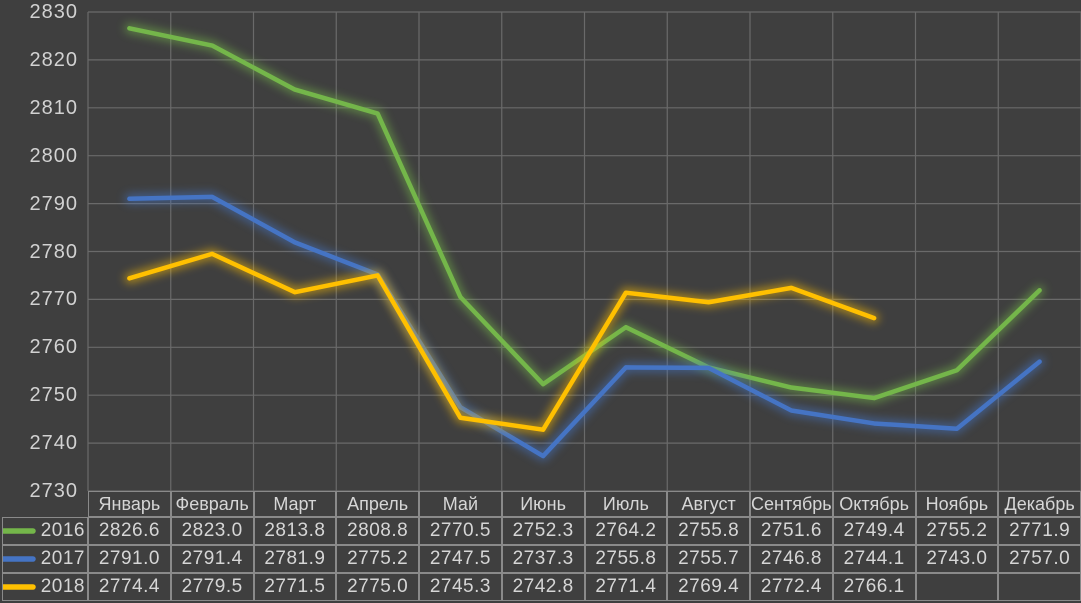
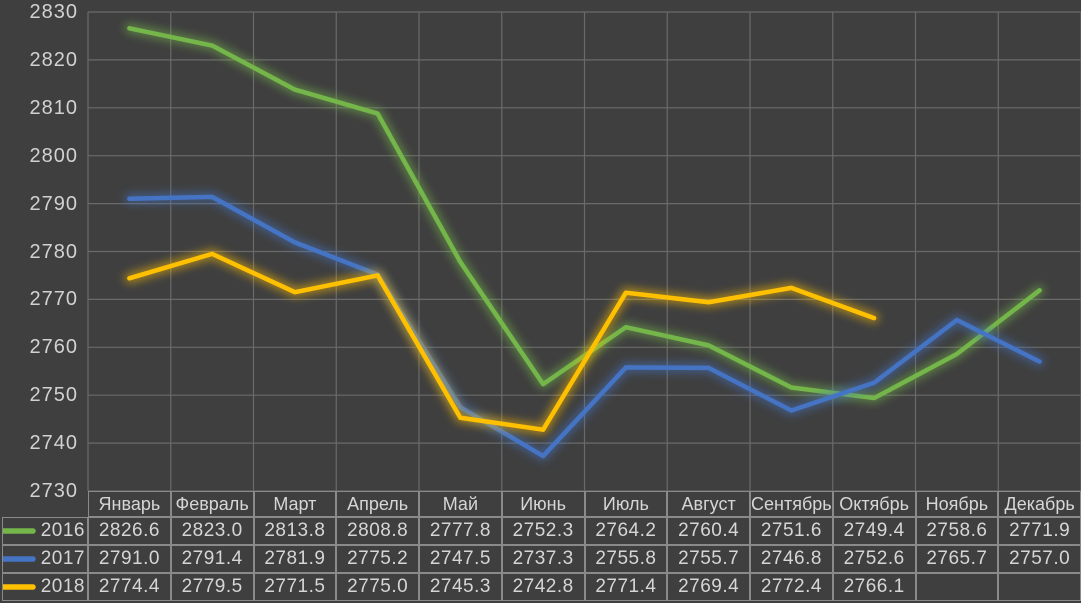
2016/Май: 2770.5 -> 2777.8
2016/Август: 2755.8 -> 2760.4
2017/Октябрь: 2744.1 -> 2752.6
2016/Ноябрь: 2755.2 -> 2758.6
2017/Ноябрь: 2743.0 -> 2765.7
